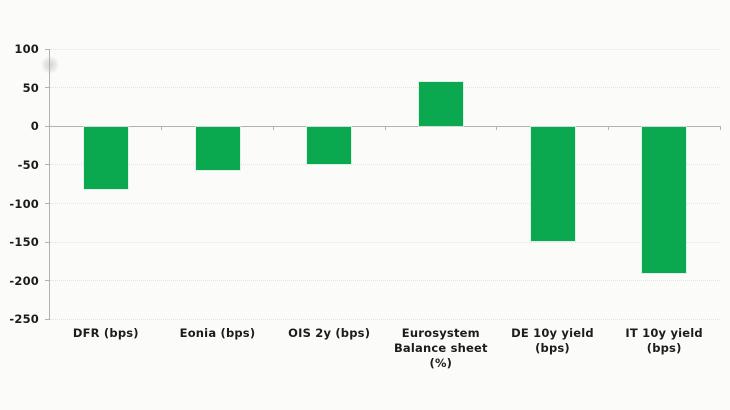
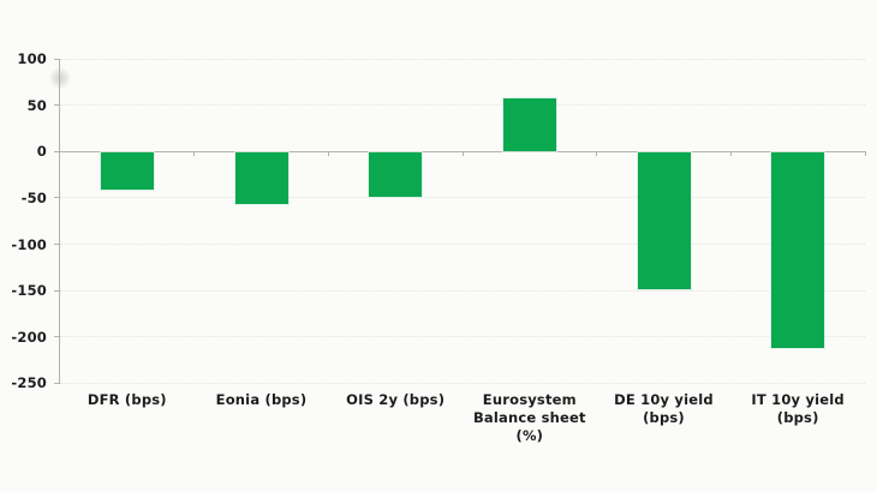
DFR (bps): -80 -> -40
IT 10y yield (bps): -190 -> -210
